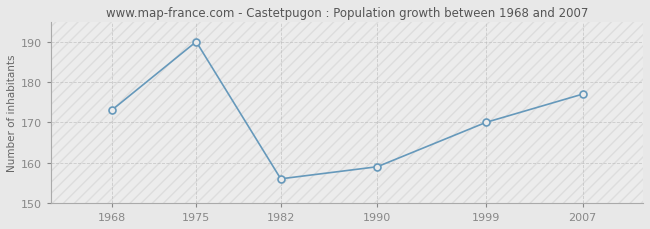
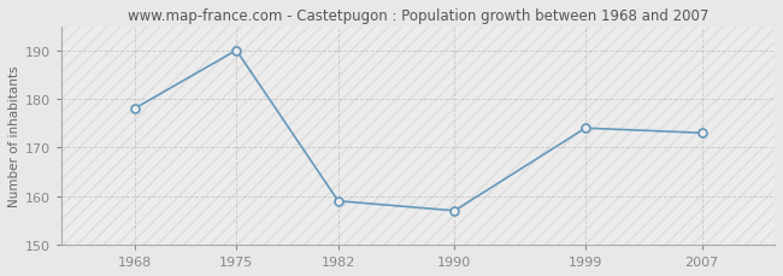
1968: 173 -> 178
1982: 156 -> 159
1990: 159 -> 157
1999: 170 -> 174
2007: 177 -> 173
